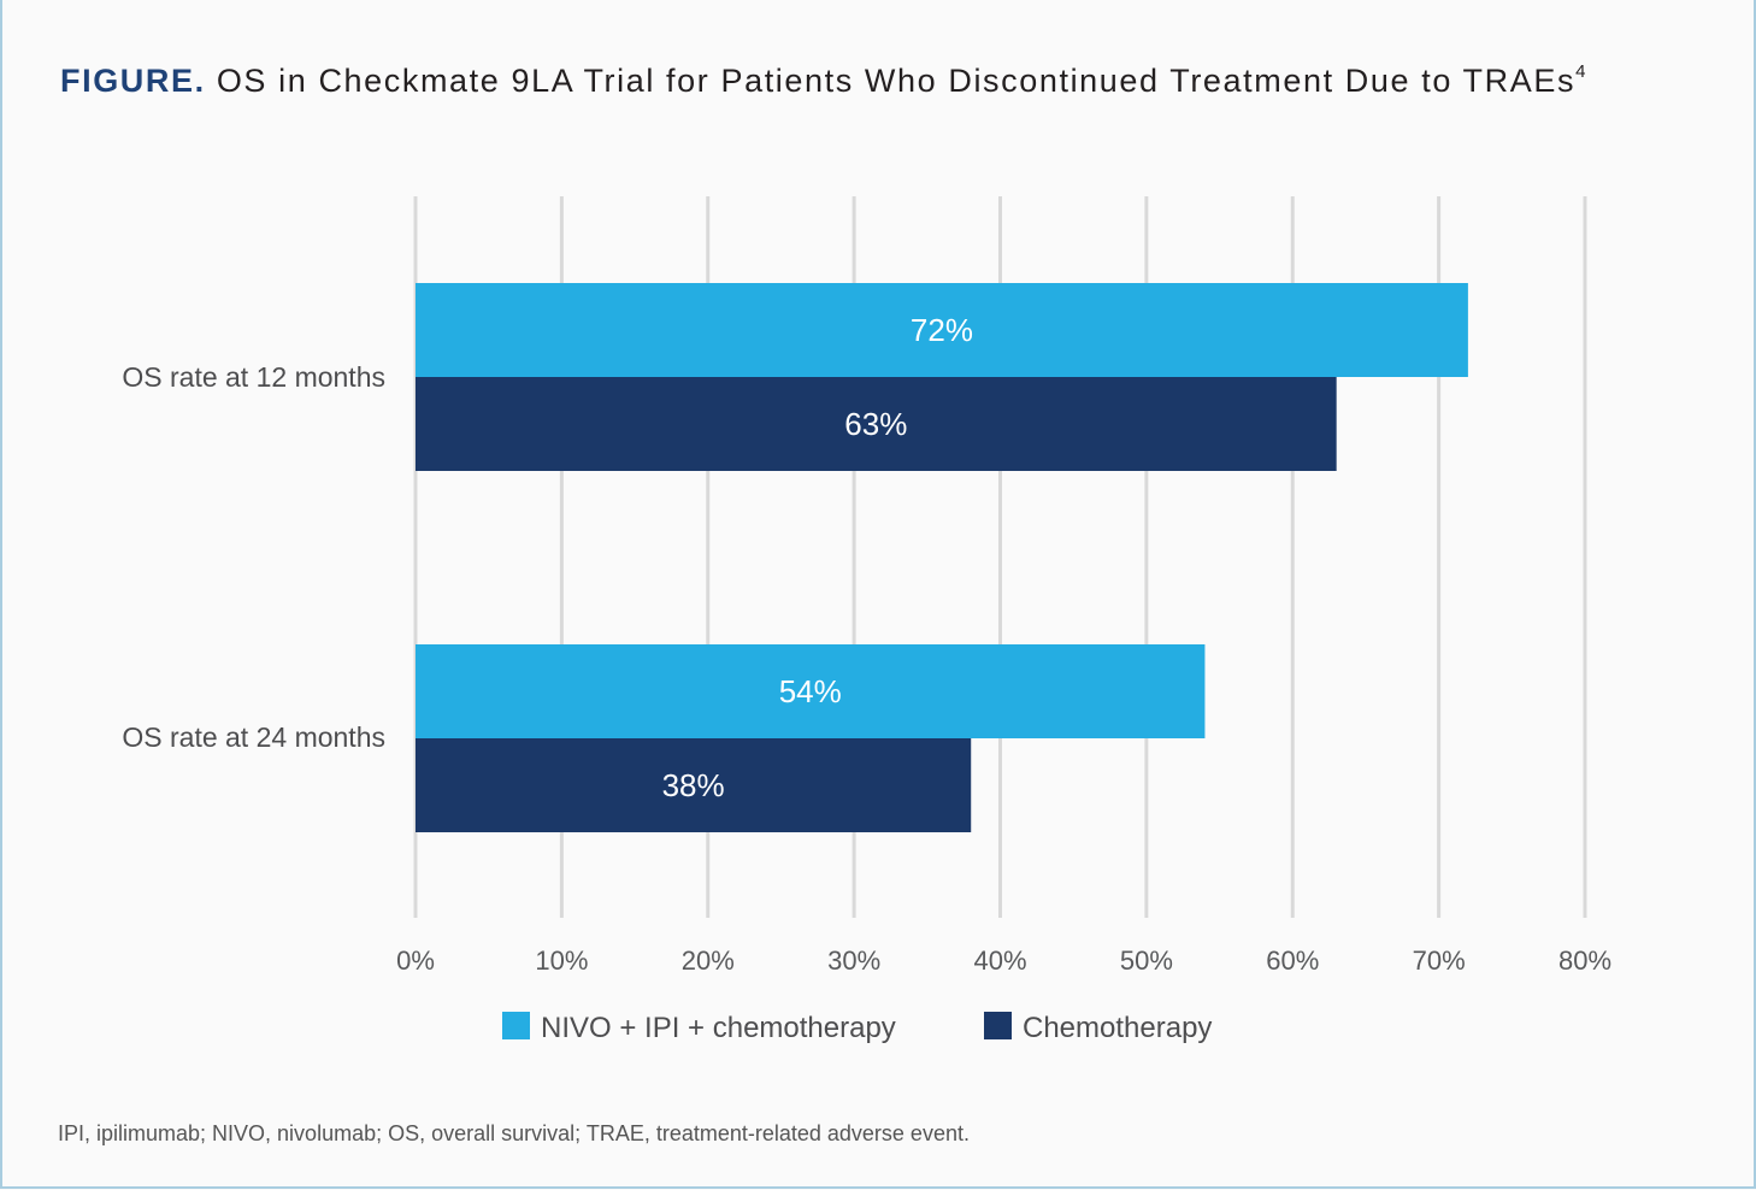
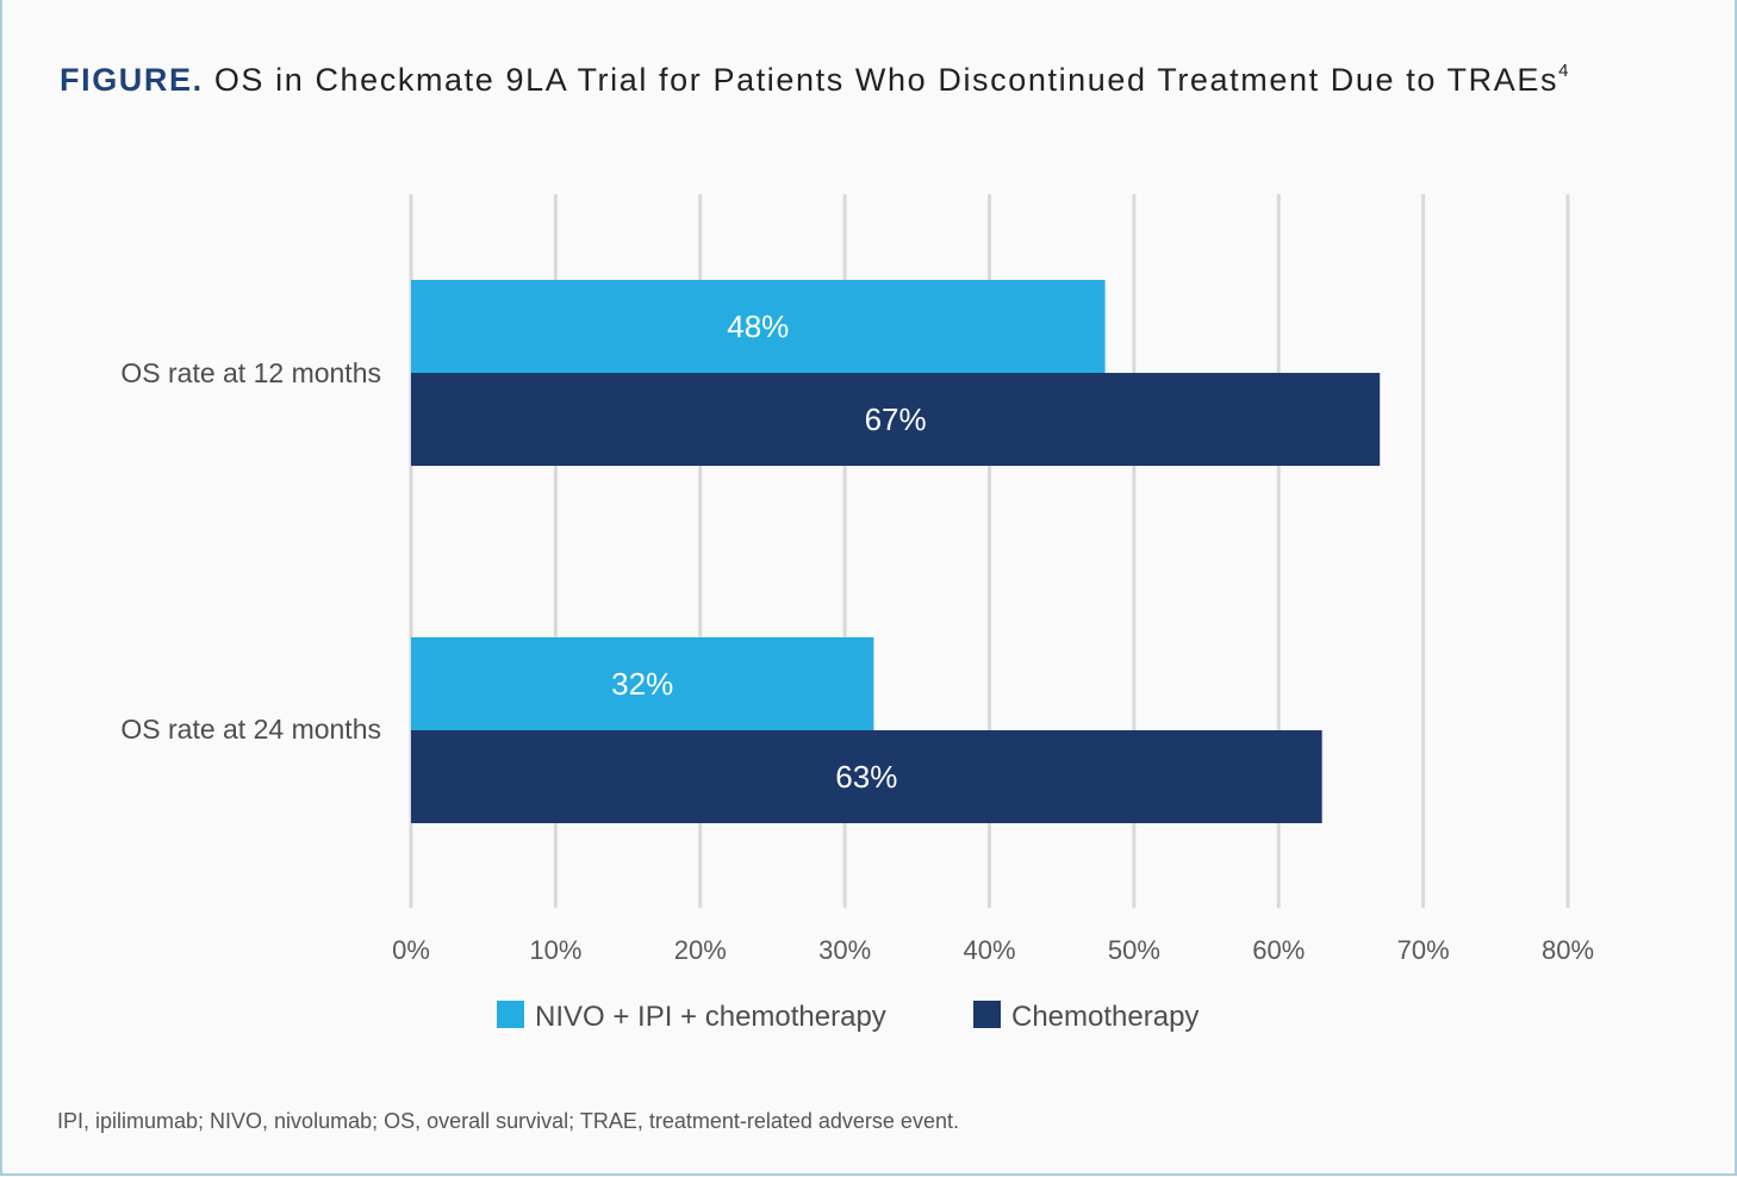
NIVO + IPI + chemotherapy/OS rate at 12 months: 72% -> 48%
Chemotherapy/OS rate at 12 months: 63% -> 67%
NIVO + IPI + chemotherapy/OS rate at 24 months: 54% -> 32%
Chemotherapy/OS rate at 24 months: 38% -> 63%
